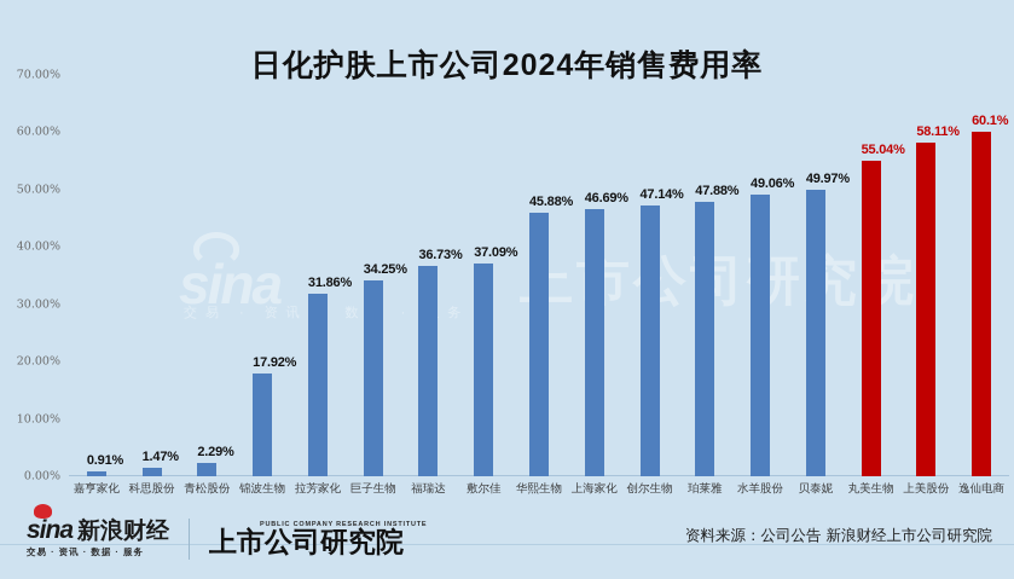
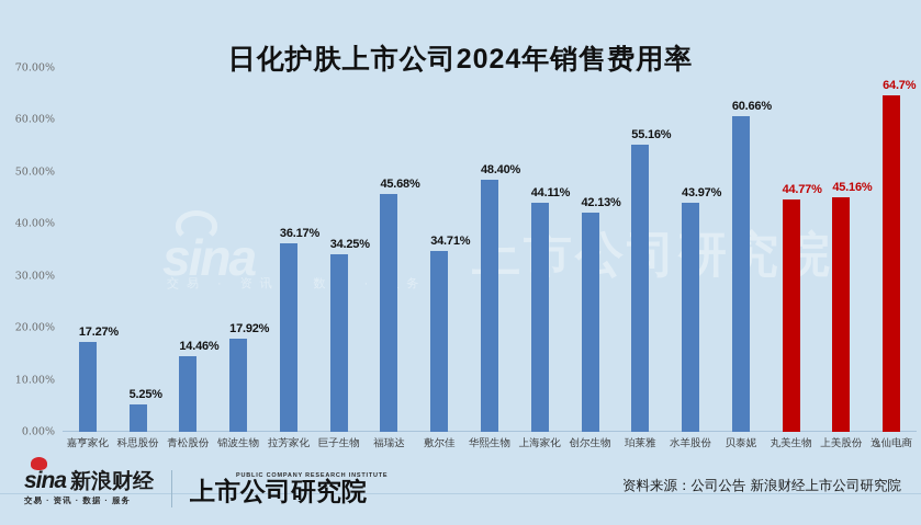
嘉亨家化: 0.91% -> 17.27%
科思股份: 1.47% -> 5.25%
青松股份: 2.29% -> 14.46%
拉芳家化: 31.86% -> 36.17%
福瑞达: 36.73% -> 45.68%
敷尔佳: 37.09% -> 34.71%
华熙生物: 45.88% -> 48.40%
上海家化: 46.69% -> 44.11%
创尔生物: 47.14% -> 42.13%
珀莱雅: 47.88% -> 55.16%
水羊股份: 49.06% -> 43.97%
贝泰妮: 49.97% -> 60.66%
丸美生物: 55.04% -> 44.77%
上美股份: 58.11% -> 45.16%
逸仙电商: 60.1% -> 64.7%
